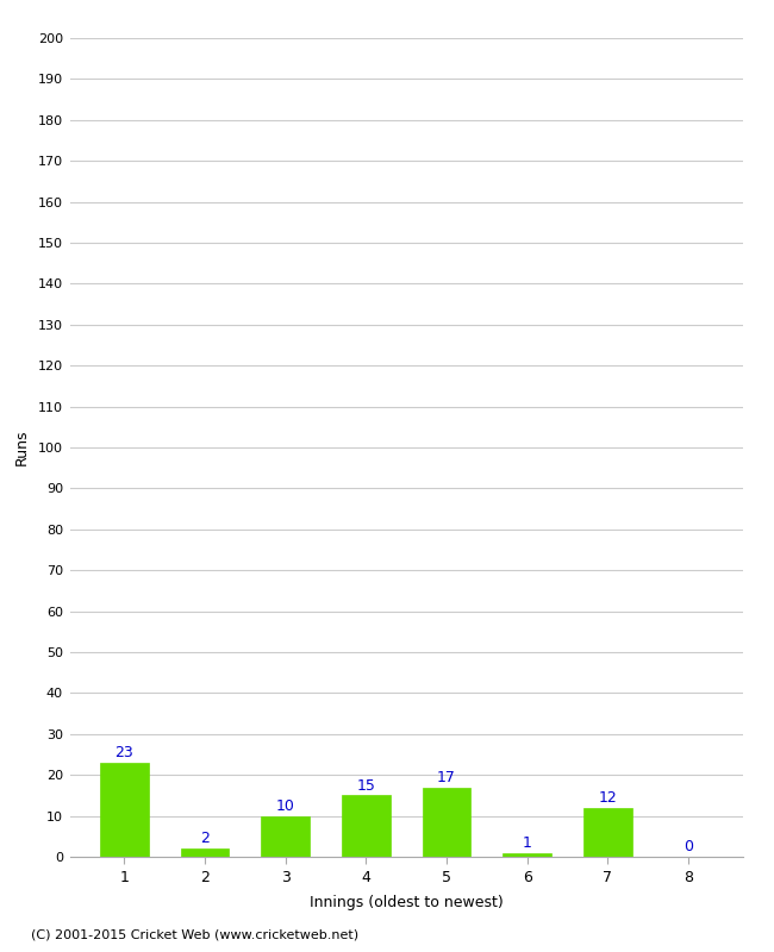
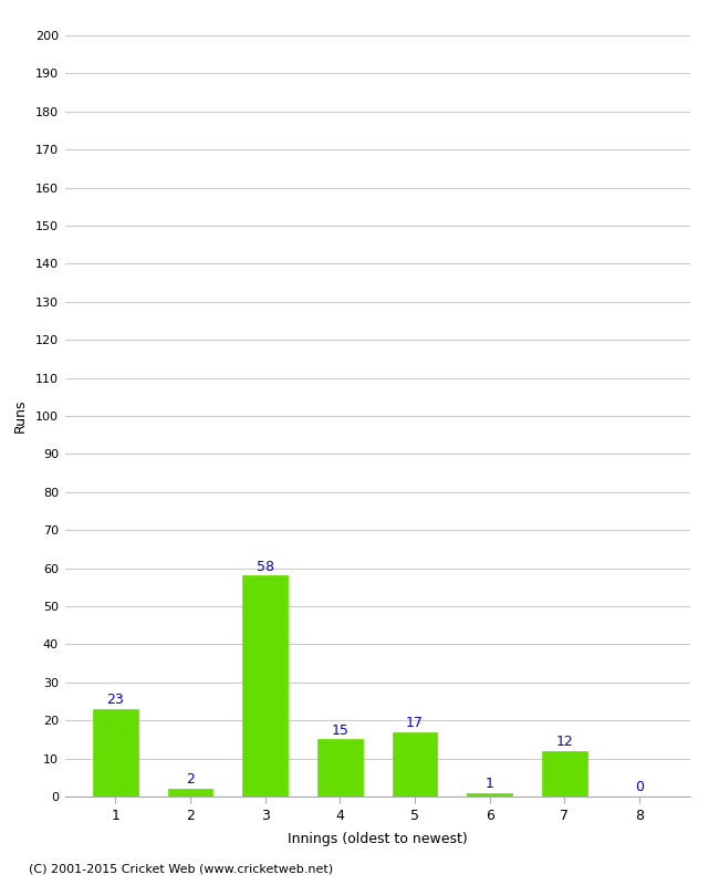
3: 10 -> 58
